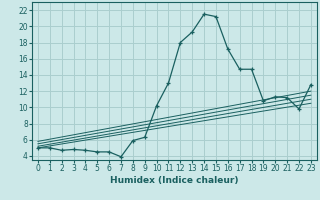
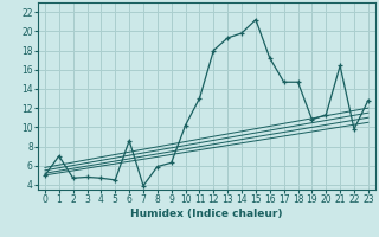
1: 5.0 -> 7.0
6: 4.5 -> 8.6
14: 21.5 -> 19.8
21: 11.2 -> 16.4
